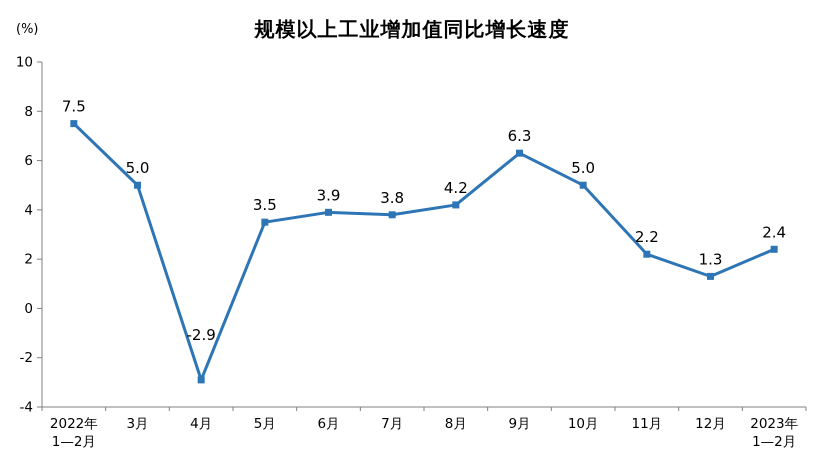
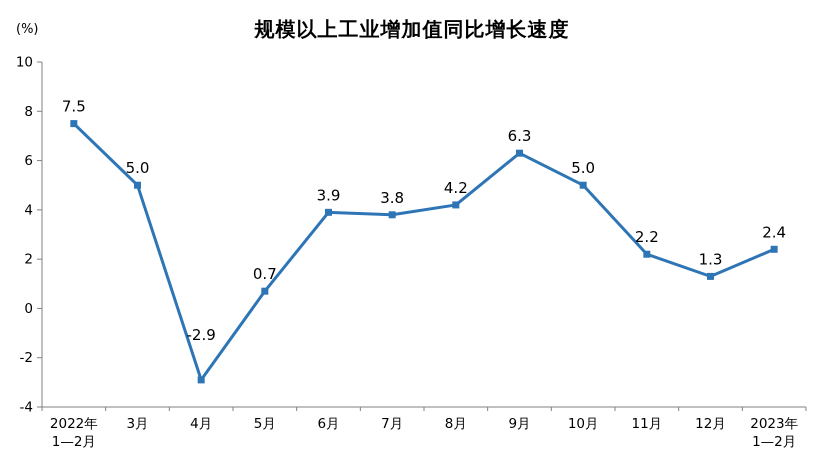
5月: 3.5 -> 0.7
